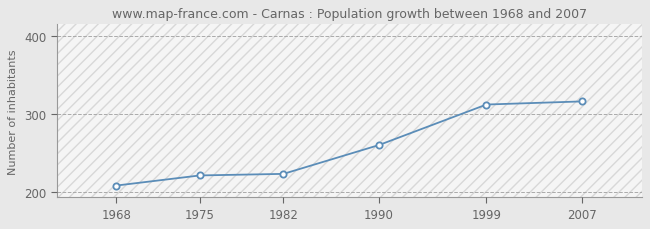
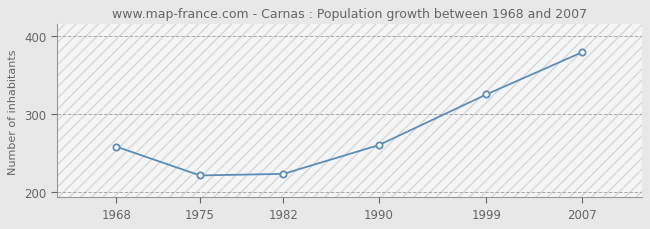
1968: 208 -> 258
1999: 312 -> 325
2007: 316 -> 379
